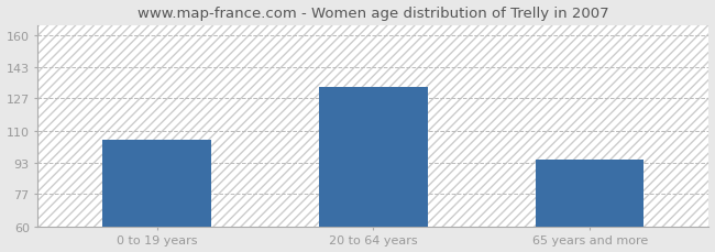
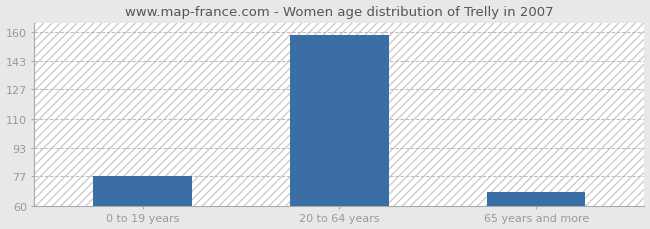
0 to 19 years: 105 -> 77
20 to 64 years: 133 -> 158
65 years and more: 95 -> 68
